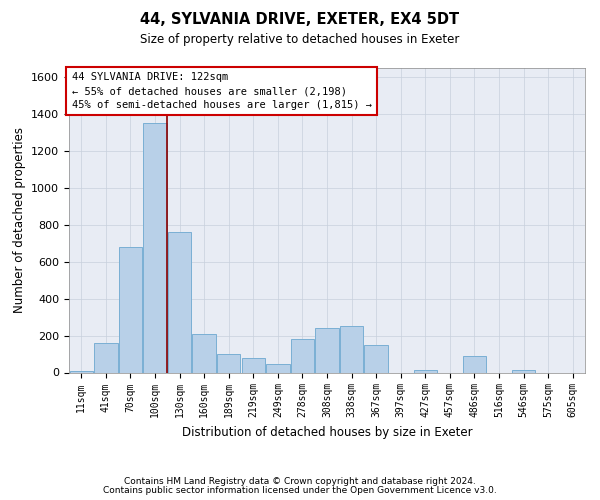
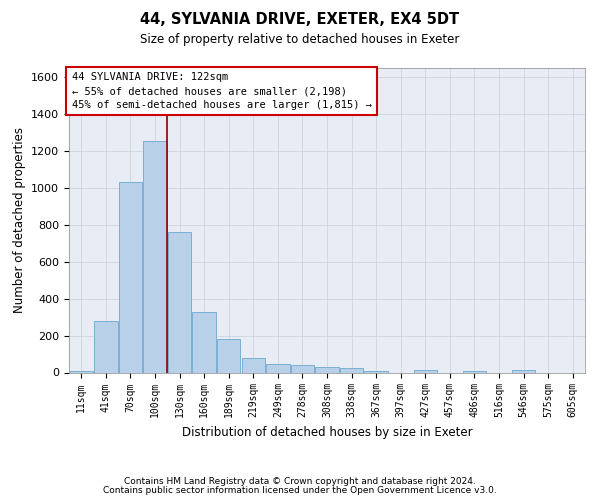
41sqm: 160 -> 280
70sqm: 680 -> 1030
100sqm: 1350 -> 1250
160sqm: 210 -> 330
189sqm: 100 -> 180
278sqm: 180 -> 40
308sqm: 240 -> 30
338sqm: 250 -> 20
367sqm: 150 -> 10
486sqm: 90 -> 10
